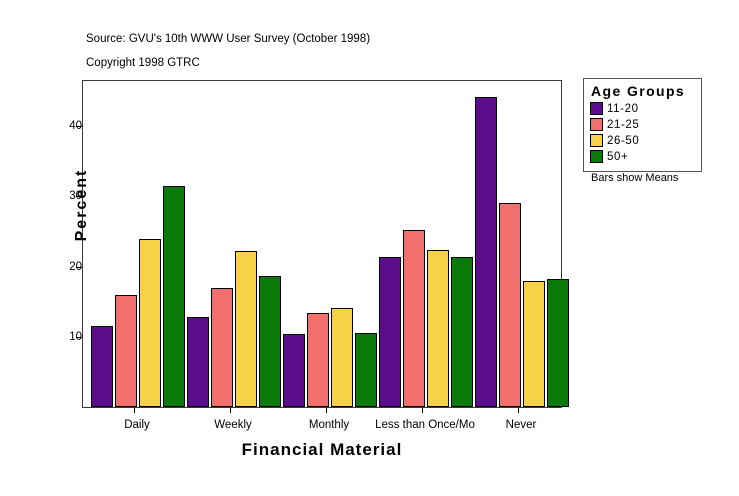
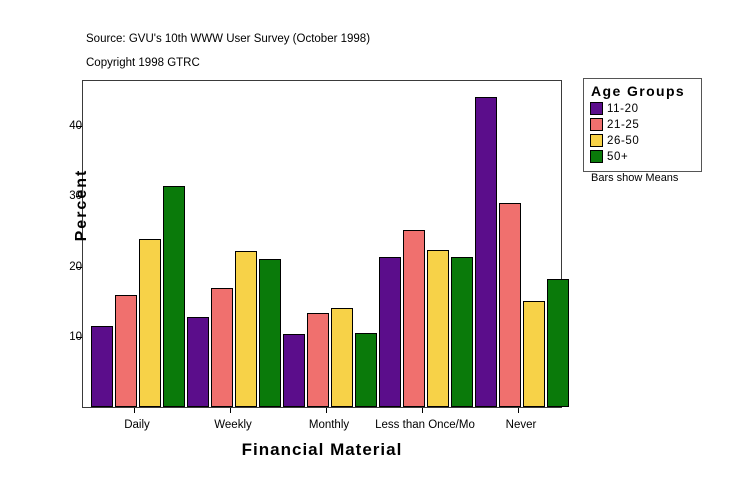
50+/Weekly: 19 -> 21
26-50/Never: 18 -> 15
